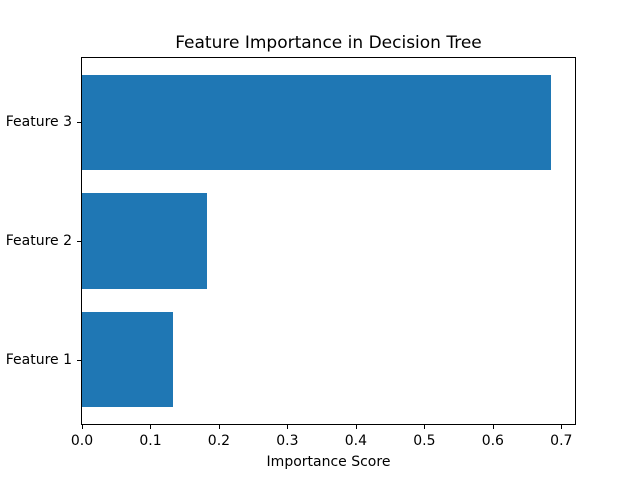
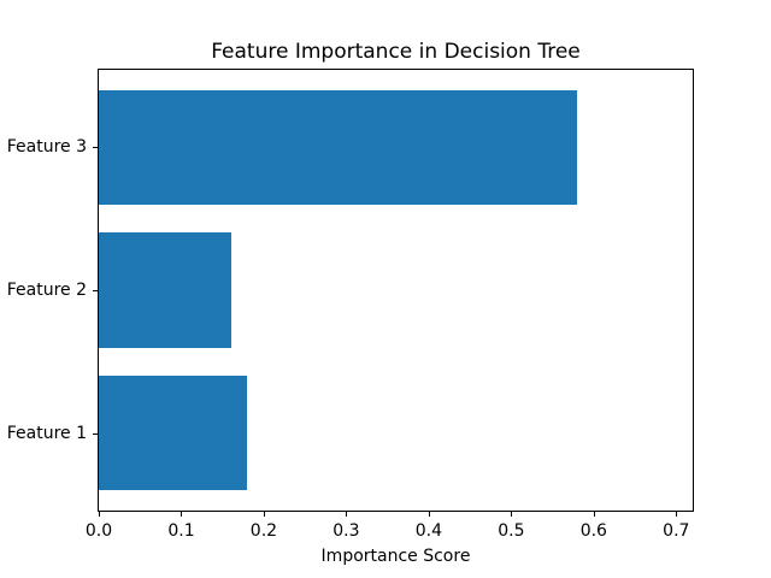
Feature 1: 0.13 -> 0.18
Feature 2: 0.18 -> 0.16
Feature 3: 0.69 -> 0.58
